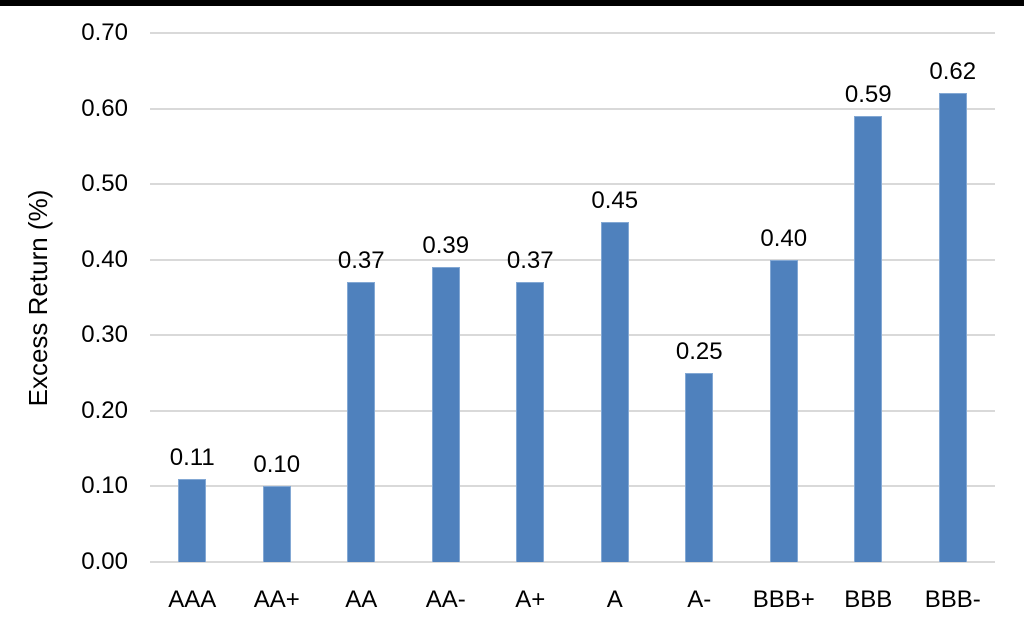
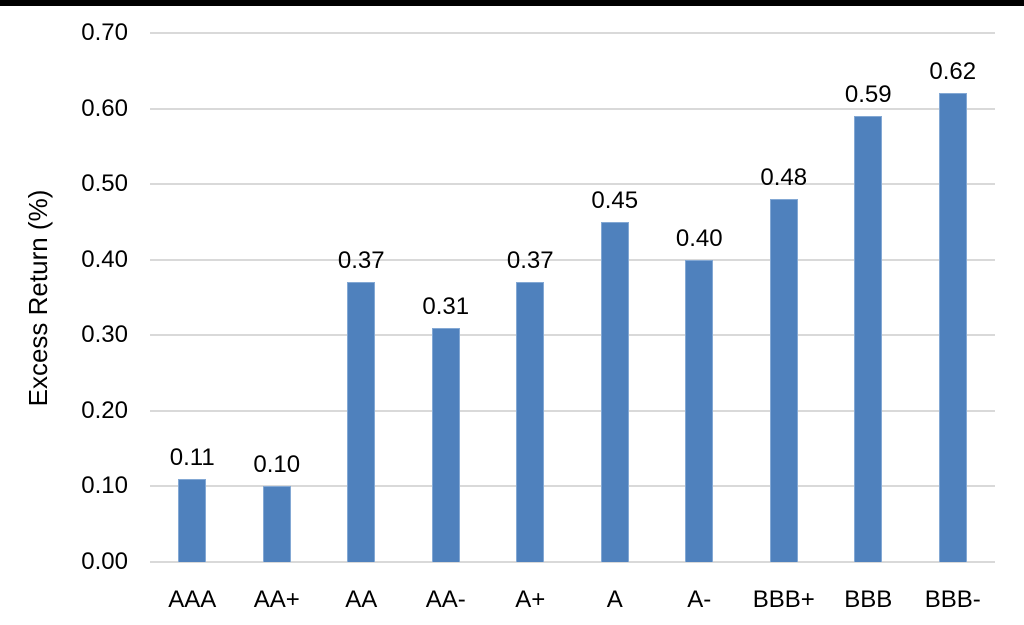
AA-: 0.39 -> 0.31
A-: 0.25 -> 0.40
BBB+: 0.40 -> 0.48
